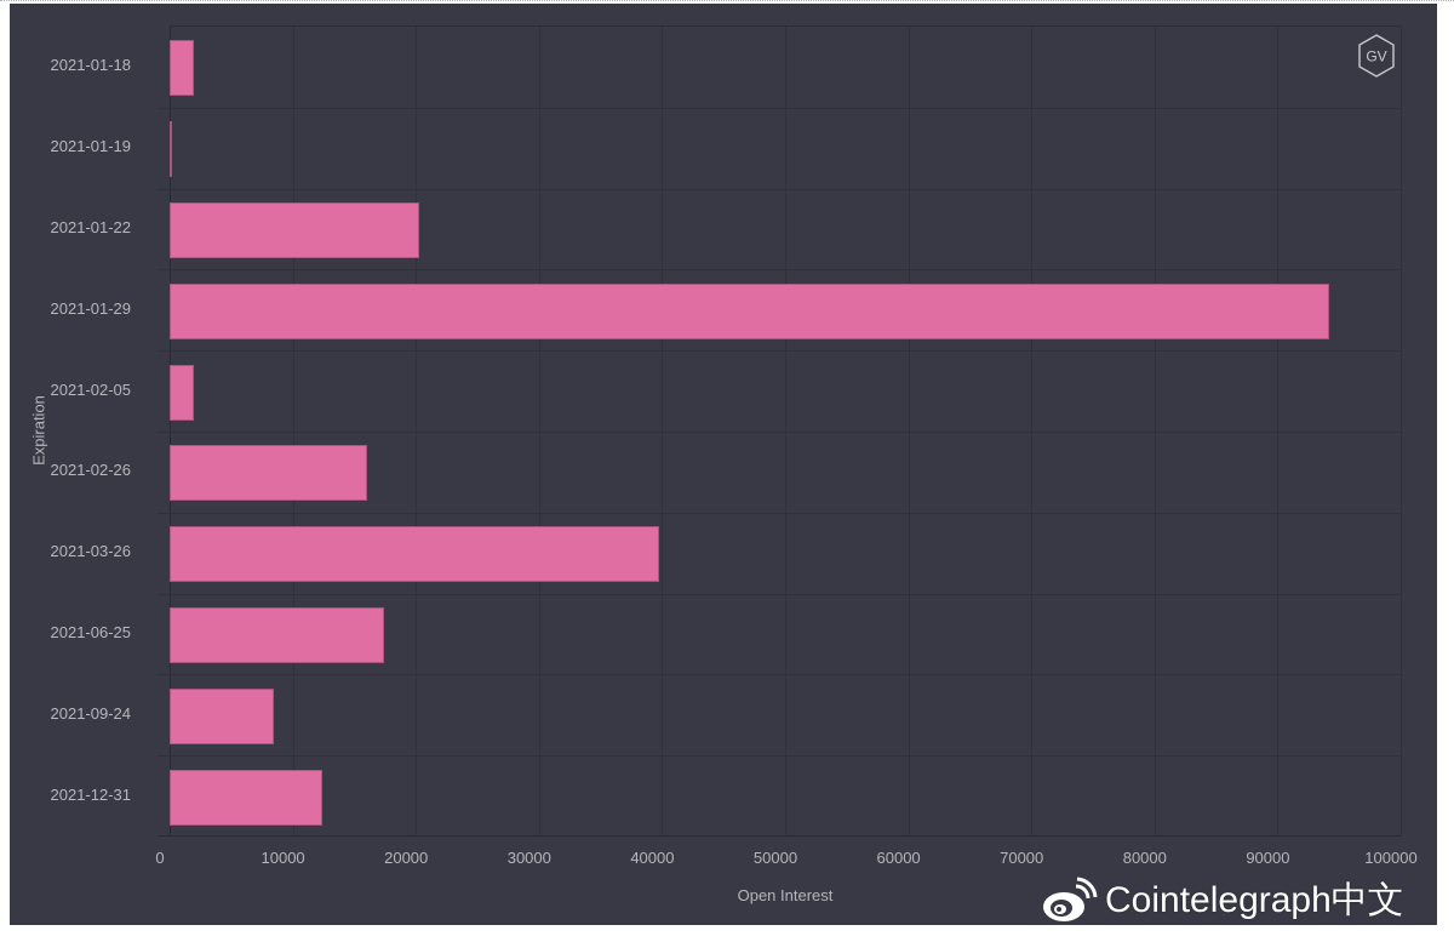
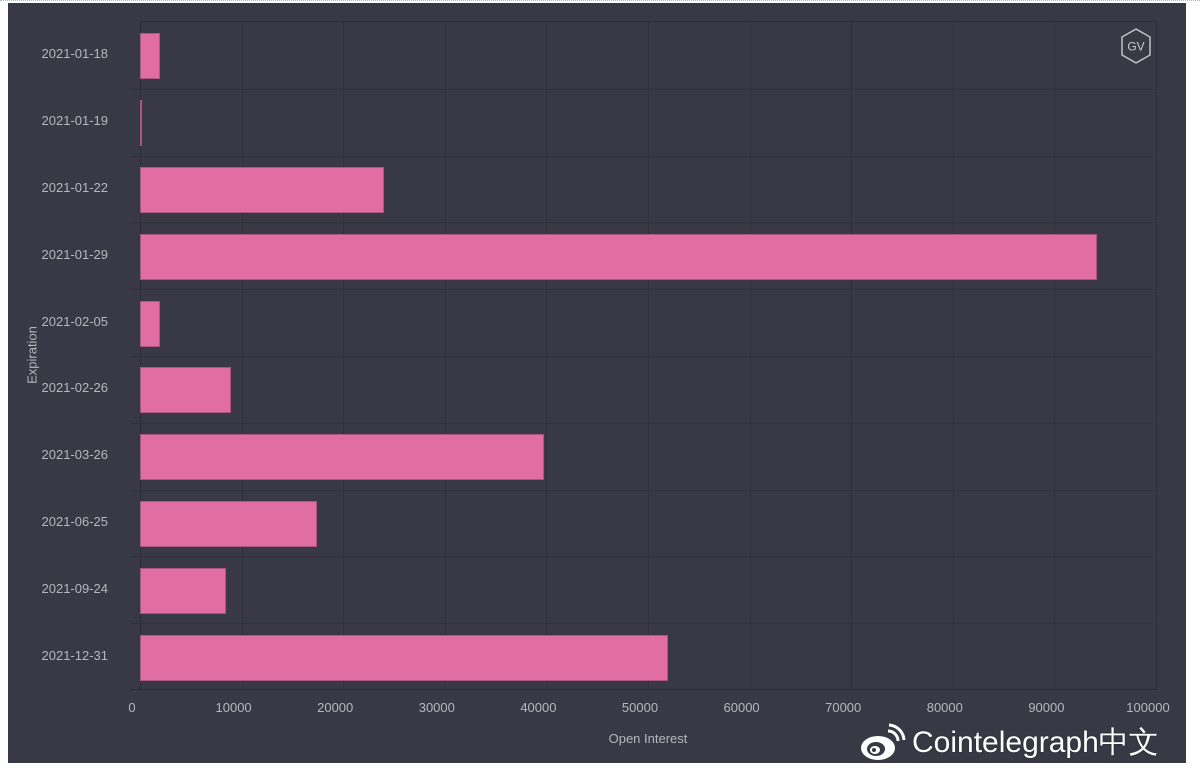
2021-01-22: 20000 -> 24000
2021-02-26: 16000 -> 9000
2021-12-31: 12000 -> 52000
